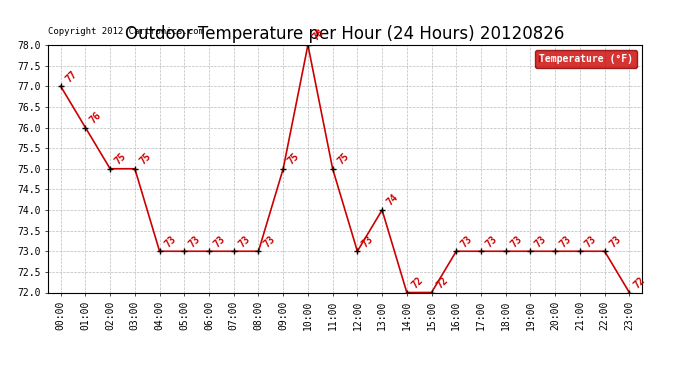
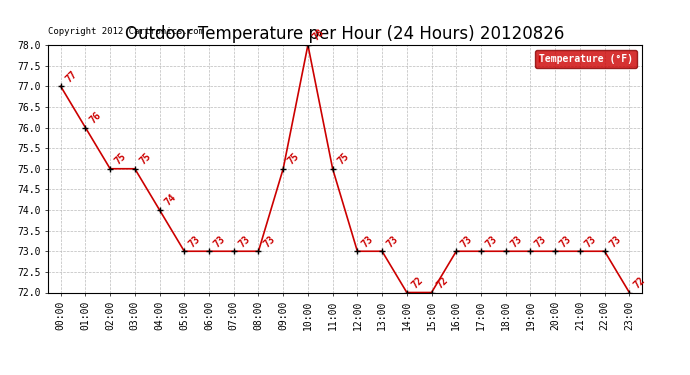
04:00: 73 -> 74
13:00: 74 -> 73
